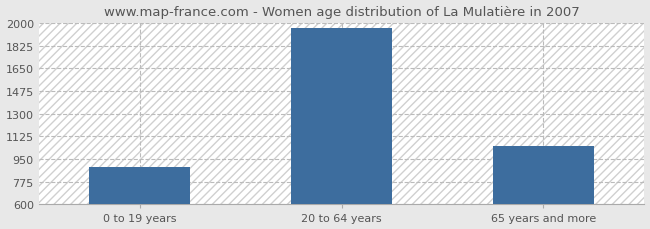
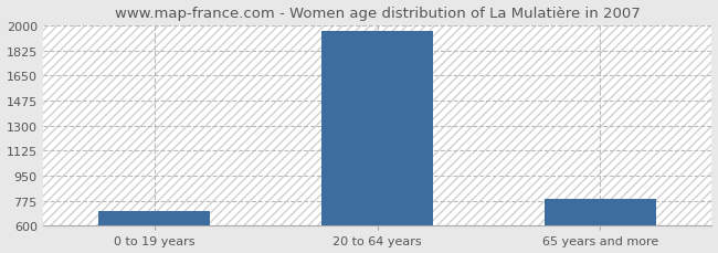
0 to 19 years: 890 -> 700
65 years and more: 1050 -> 790
